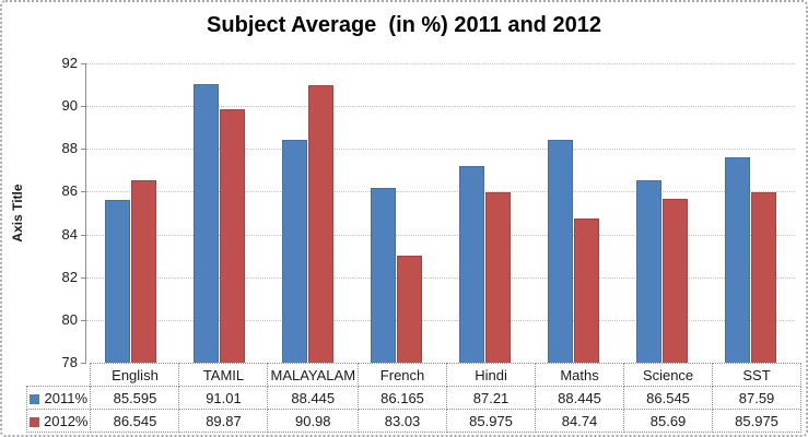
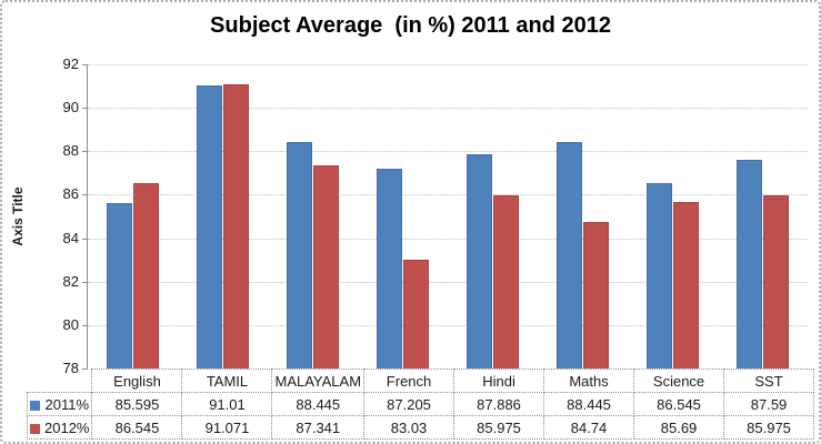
2012%/TAMIL: 89.87 -> 91.071
2012%/MALAYALAM: 90.98 -> 87.341
2011%/French: 86.165 -> 87.205
2011%/Hindi: 87.21 -> 87.886
